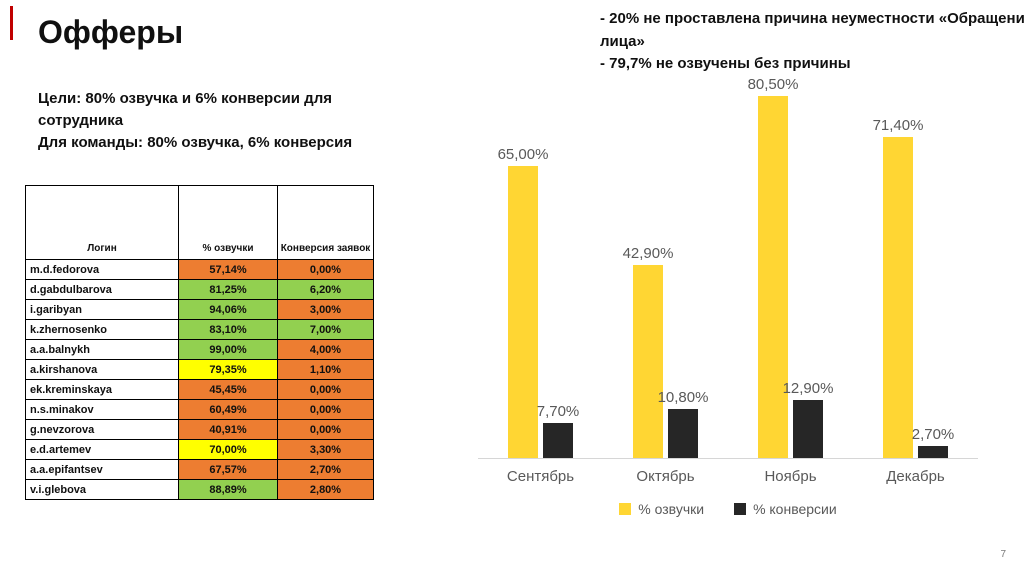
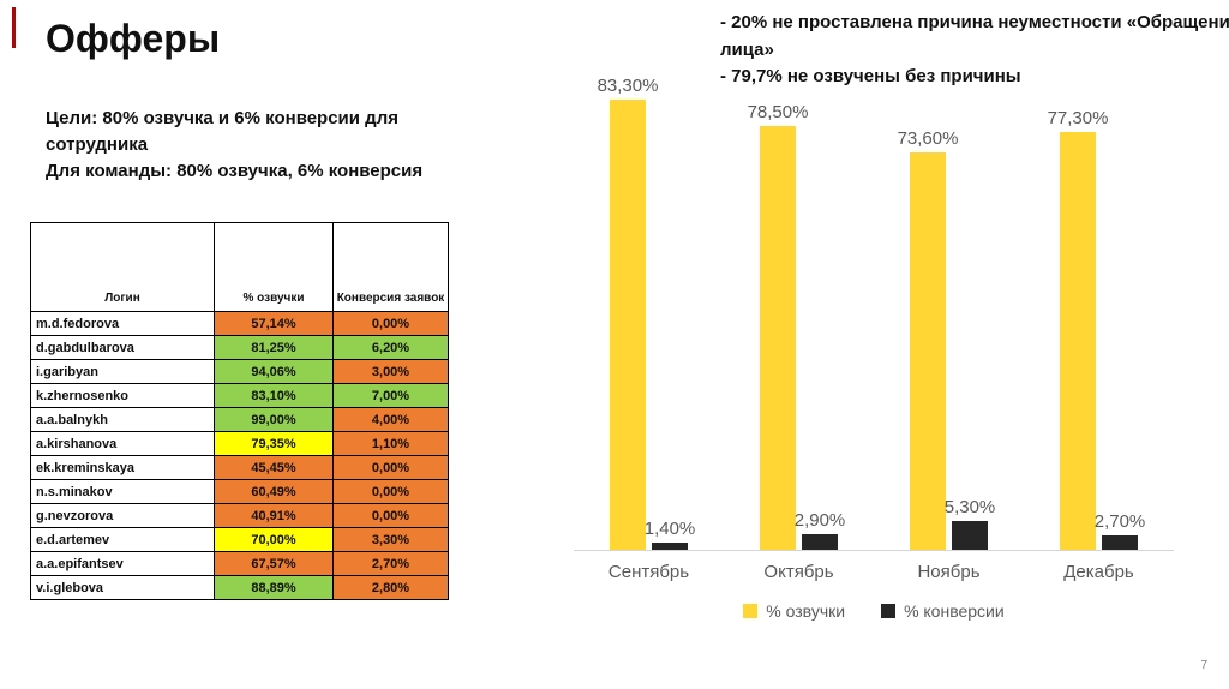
% озвучки/Сентябрь: 65,00% -> 83,30%
% конверсии/Сентябрь: 7,70% -> 1,40%
% озвучки/Октябрь: 42,90% -> 78,50%
% конверсии/Октябрь: 10,80% -> 2,90%
% озвучки/Ноябрь: 80,50% -> 73,60%
% конверсии/Ноябрь: 12,90% -> 5,30%
% озвучки/Декабрь: 71,40% -> 77,30%
